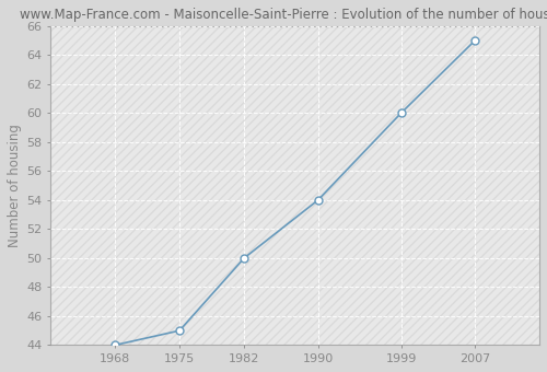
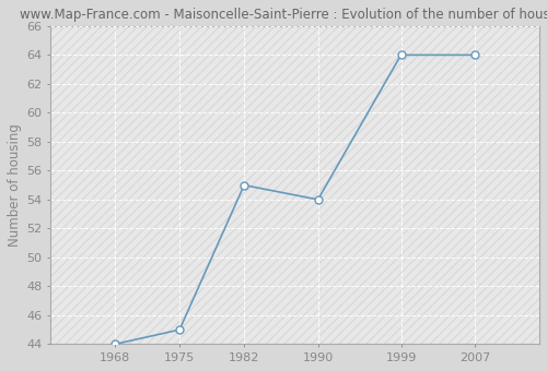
1982: 50 -> 55
1999: 60 -> 64
2007: 65 -> 64
